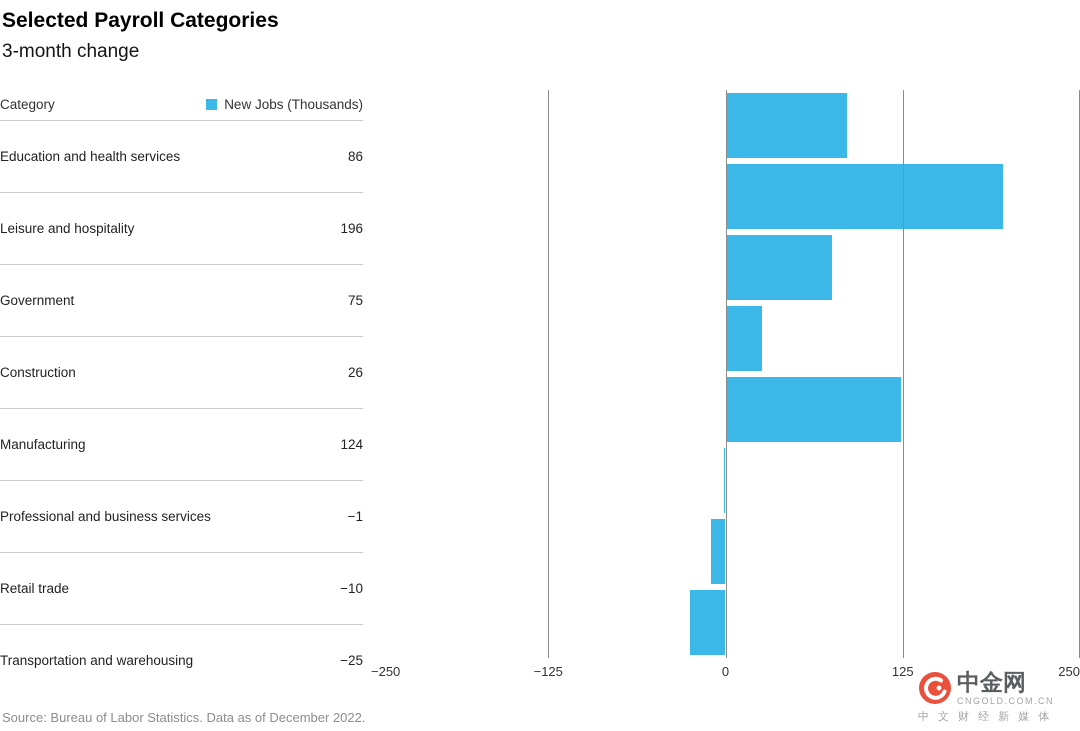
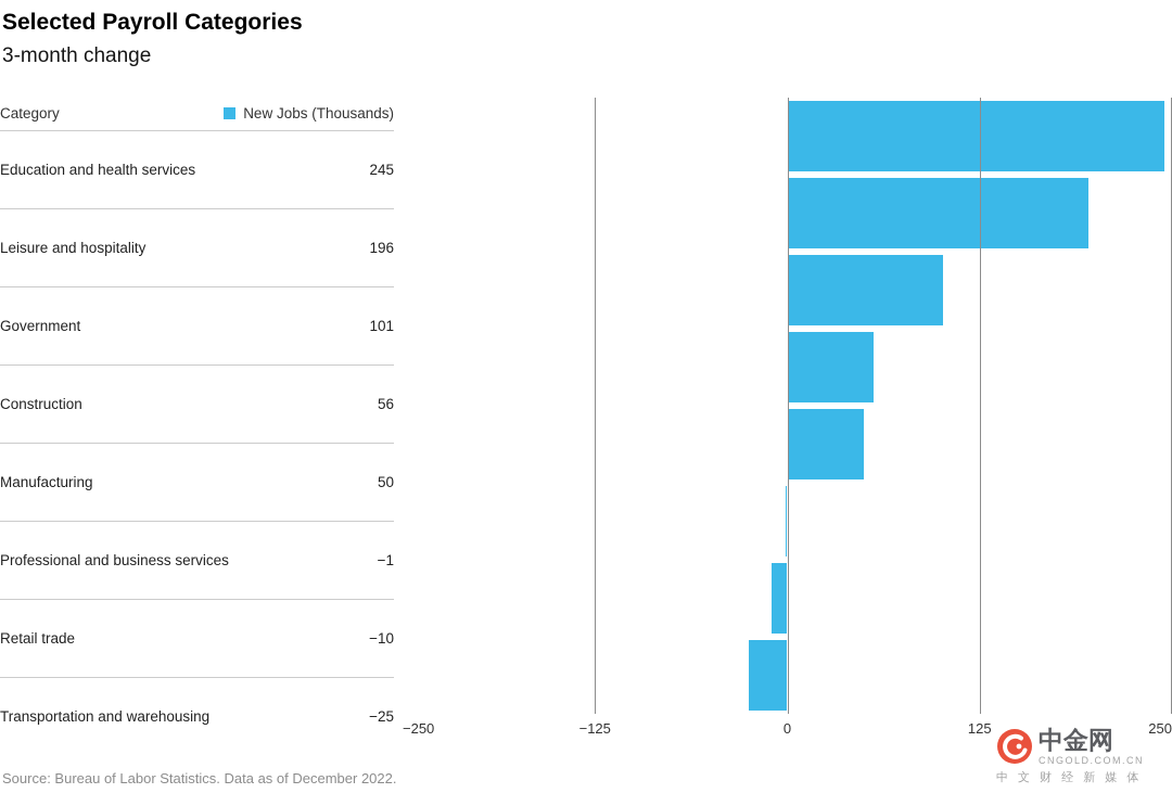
Education and health services: 86 -> 245
Government: 75 -> 101
Construction: 26 -> 56
Manufacturing: 124 -> 50
